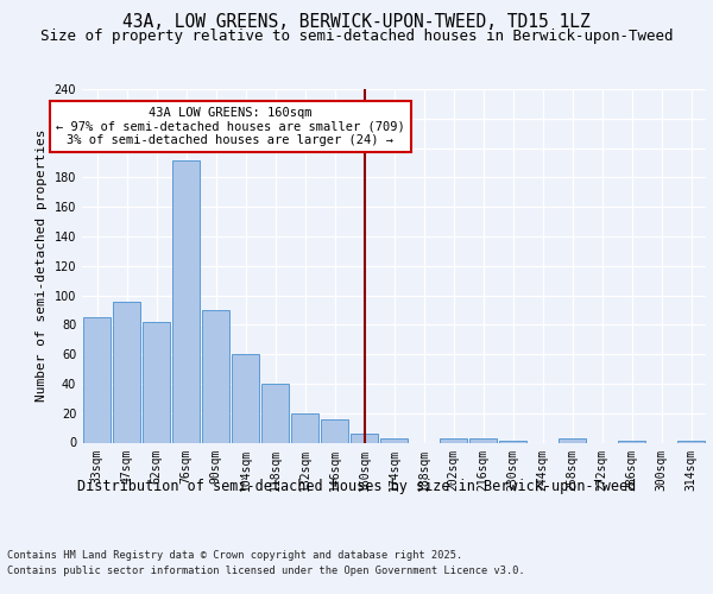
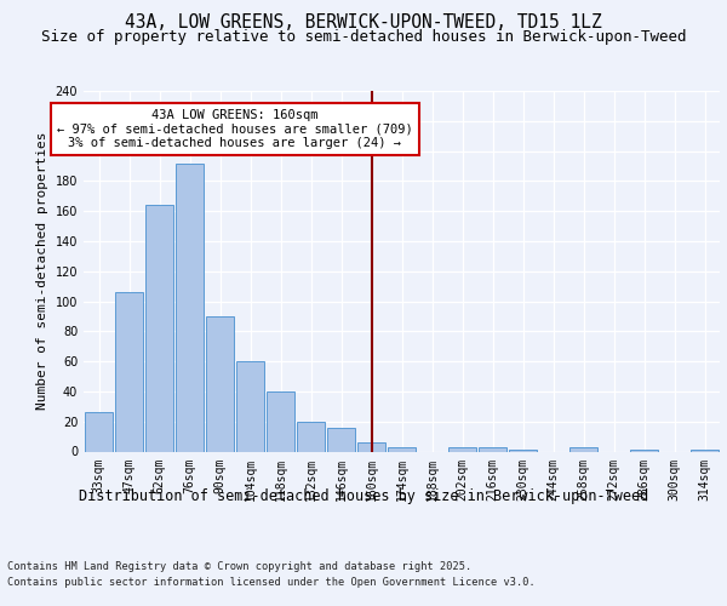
33sqm: 85 -> 26
47sqm: 96 -> 106
62sqm: 82 -> 164
